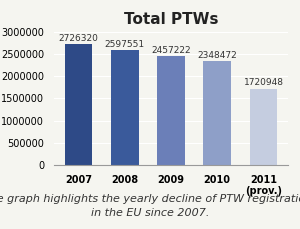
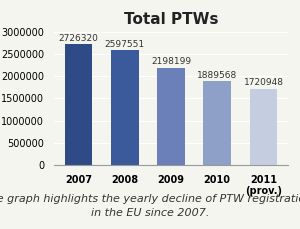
2009: 2457222 -> 2198199
2010: 2348472 -> 1889568
